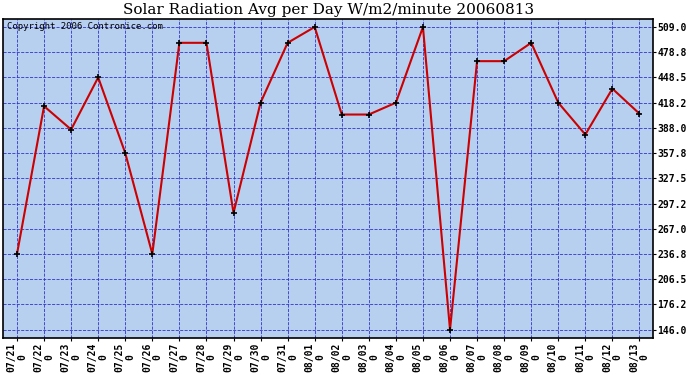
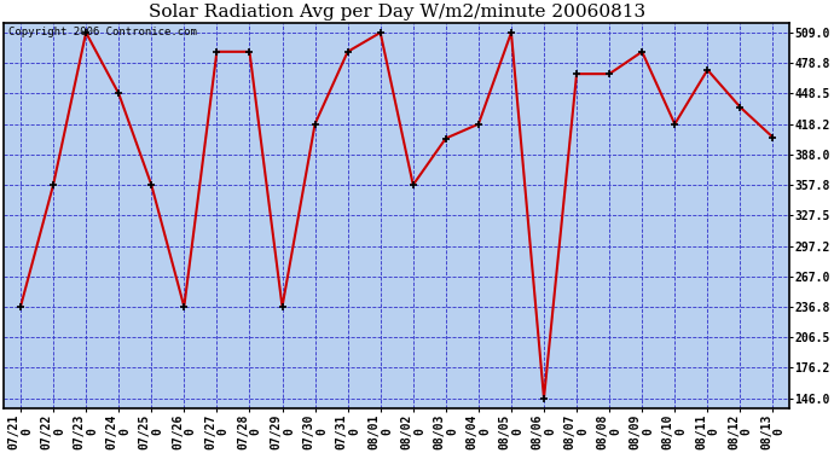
07/22 0: 414 -> 358
07/23 0: 386 -> 509
07/29 0: 286 -> 237
08/02 0: 404 -> 358
08/11 0: 380 -> 472
